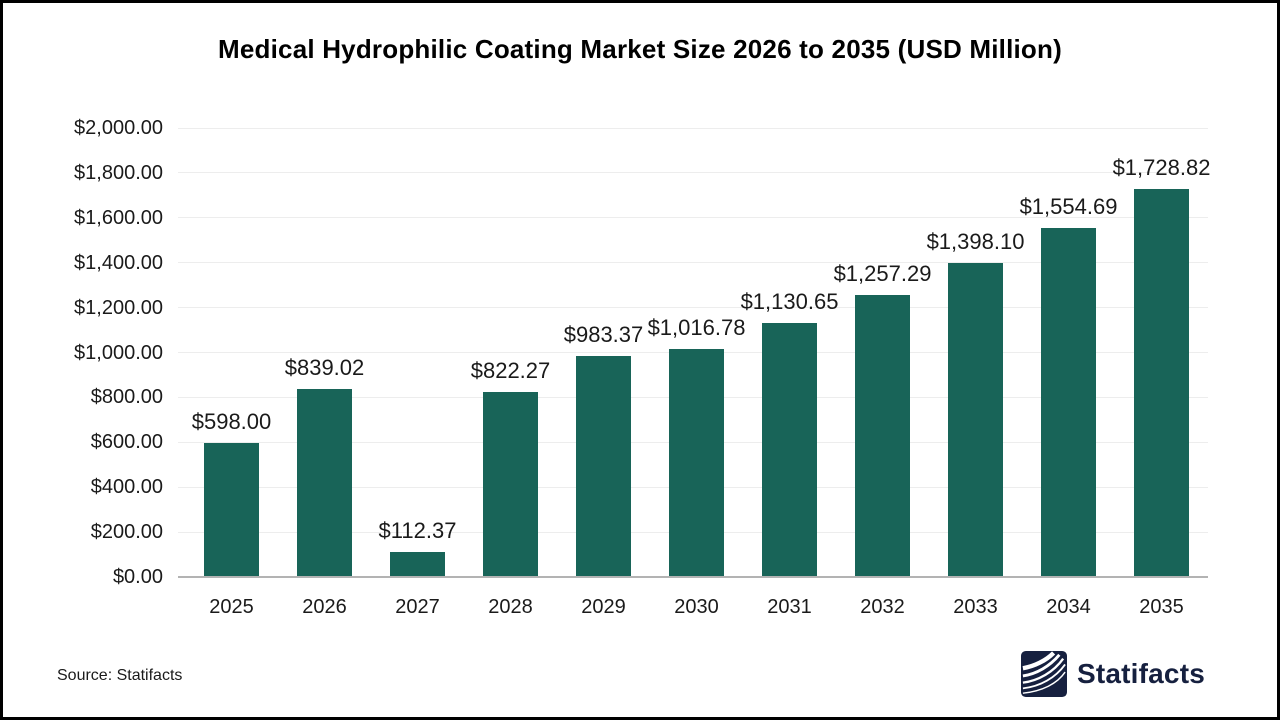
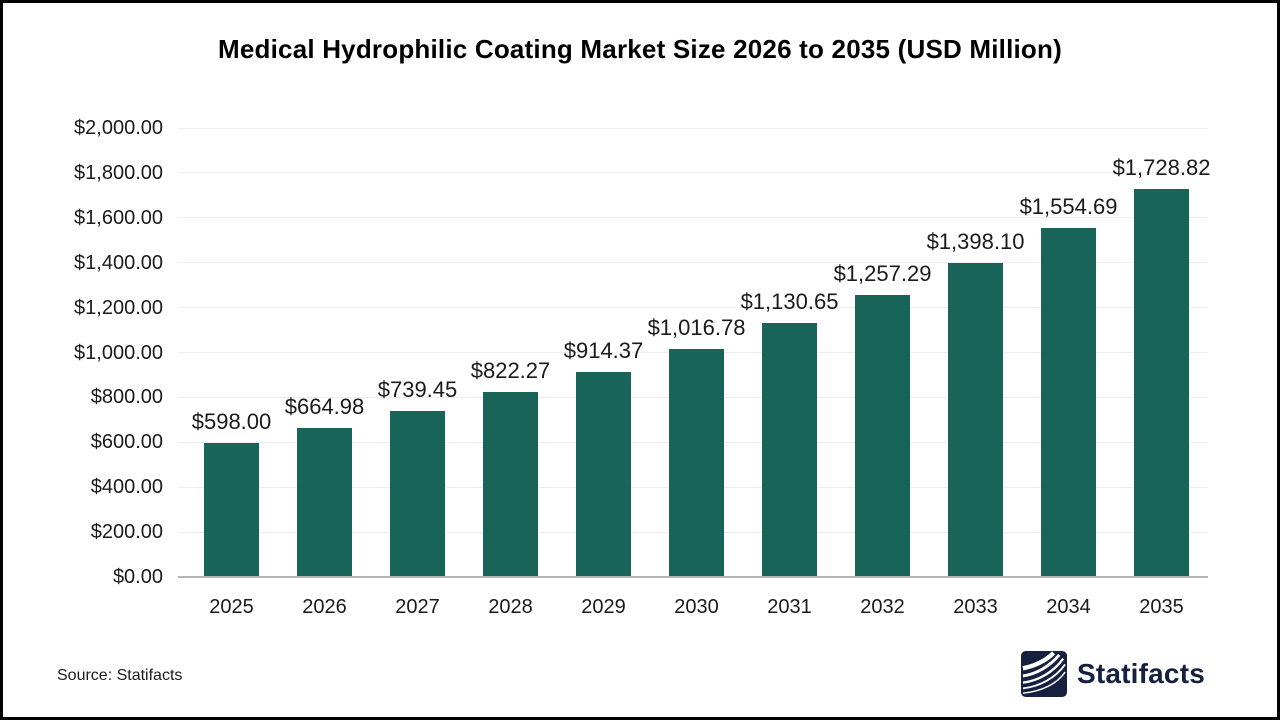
2026: $839.02 -> $664.98
2027: $112.37 -> $739.45
2029: $983.37 -> $914.37
